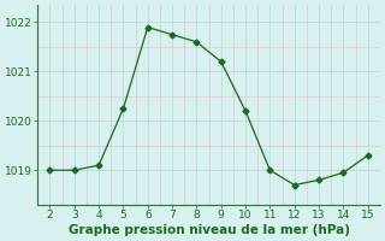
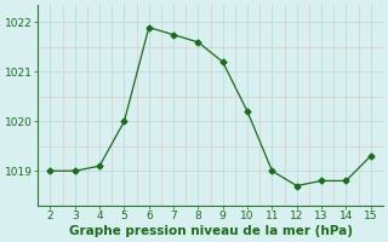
5: 1020.25 -> 1020.00
14: 1018.95 -> 1018.80
